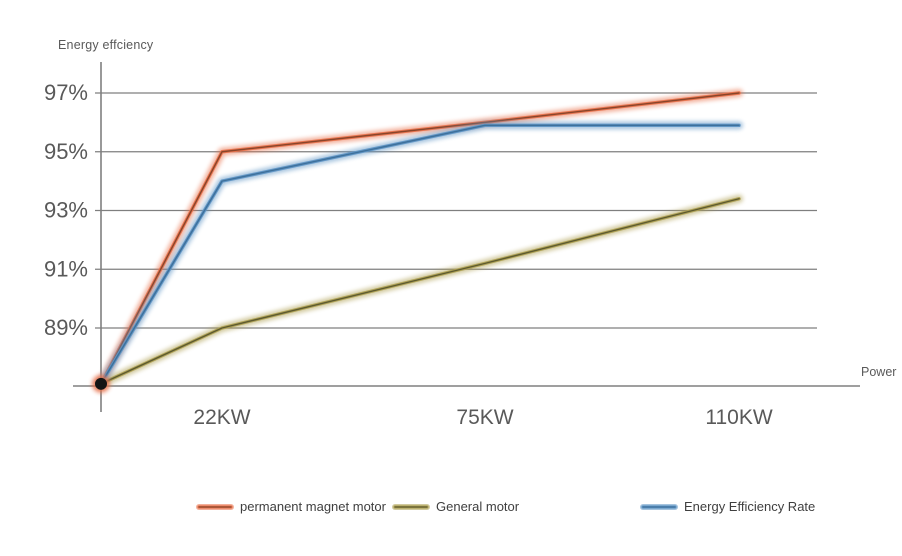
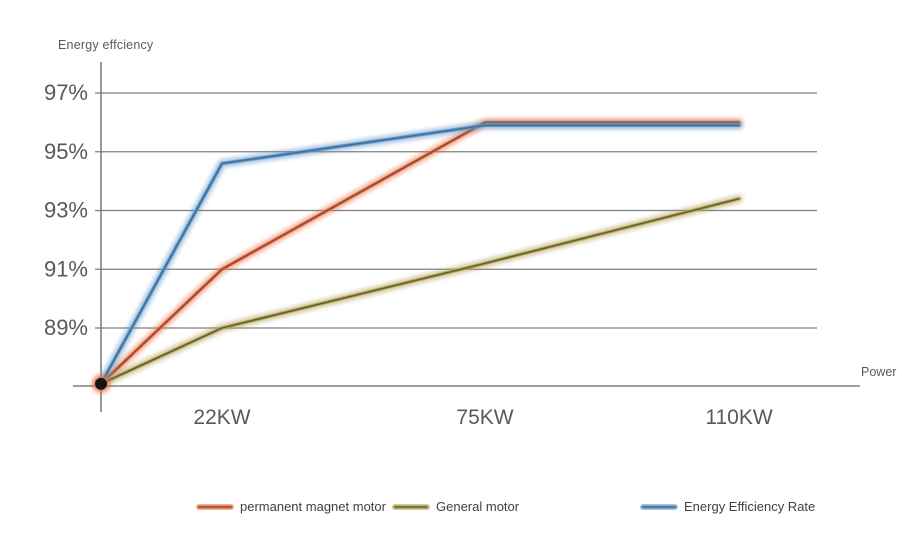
permanent magnet motor/22KW: 95% -> 91%
Energy Efficiency Rate/22KW: 94.0% -> 94.6%
permanent magnet motor/110KW: 97% -> 96%
